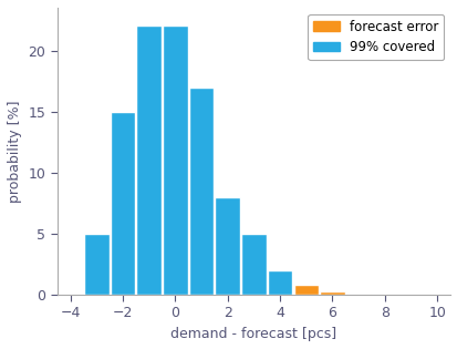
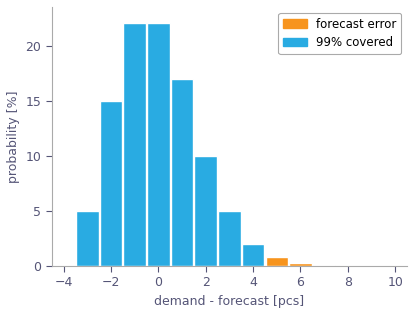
99% covered/2: 8 -> 10
